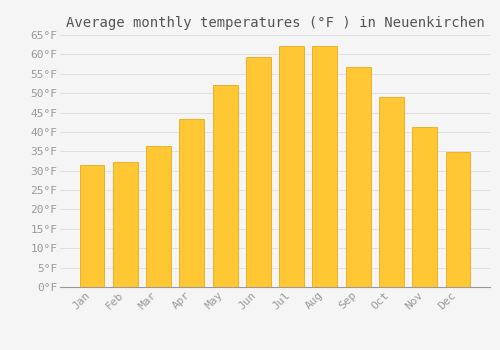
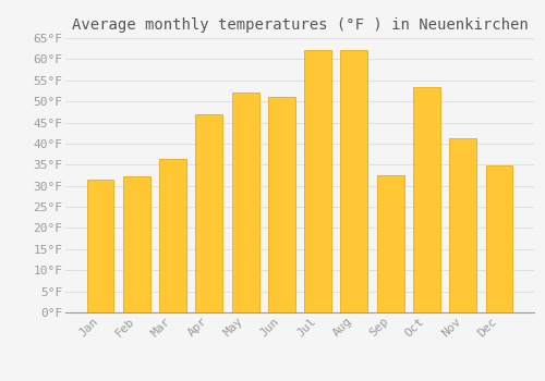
Apr: 43.3°F -> 47.0°F
Jun: 59.2°F -> 51.0°F
Sep: 56.7°F -> 32.5°F
Oct: 49.1°F -> 53.5°F
